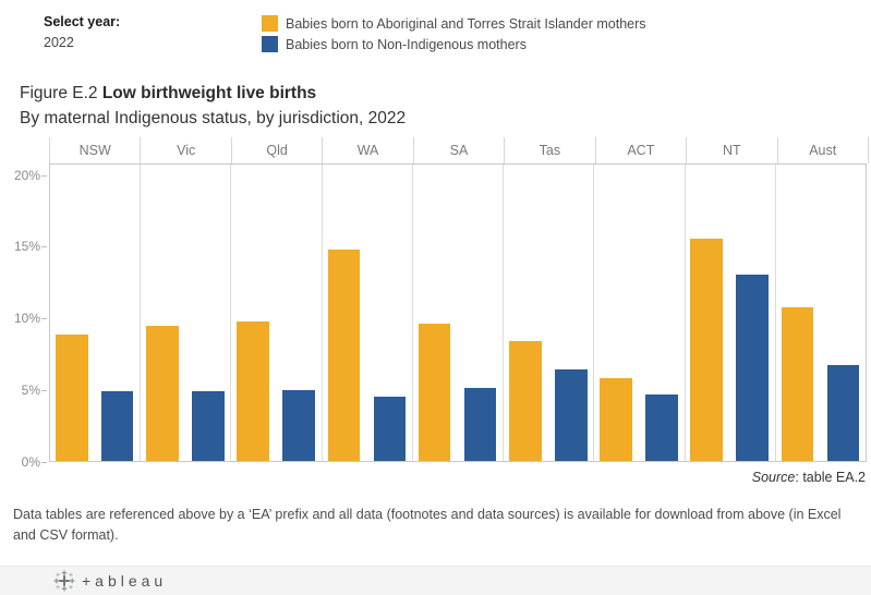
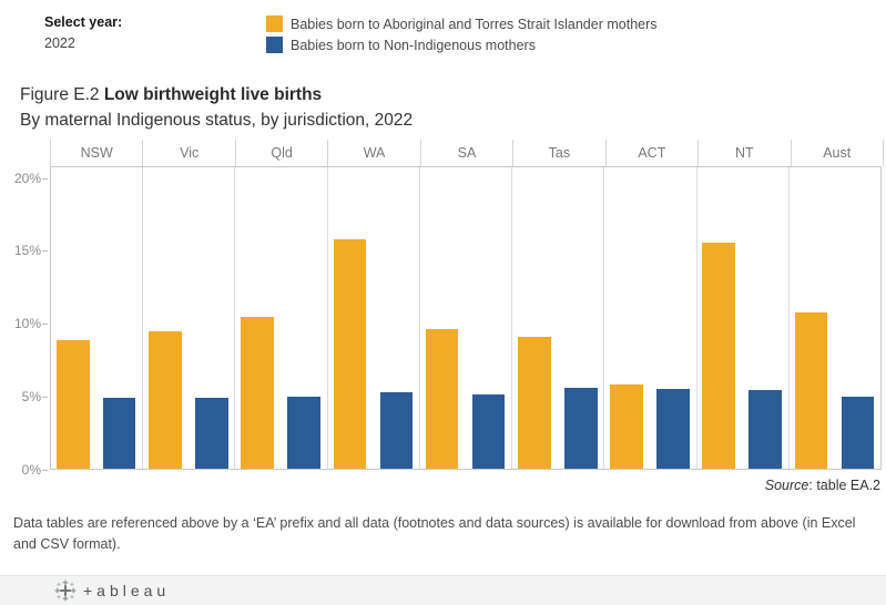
Babies born to Aboriginal and Torres Strait Islander mothers/Qld: 9.8% -> 10.5%
Babies born to Aboriginal and Torres Strait Islander mothers/WA: 14.8% -> 15.8%
Babies born to Non-Indigenous mothers/WA: 4.5% -> 5.3%
Babies born to Aboriginal and Torres Strait Islander mothers/Tas: 8.4% -> 9.1%
Babies born to Non-Indigenous mothers/Tas: 6.4% -> 5.6%
Babies born to Non-Indigenous mothers/ACT: 4.7% -> 5.5%
Babies born to Non-Indigenous mothers/NT: 13.1% -> 5.4%
Babies born to Non-Indigenous mothers/Aust: 6.7% -> 5.0%
